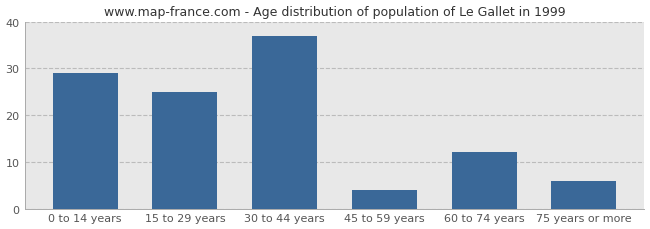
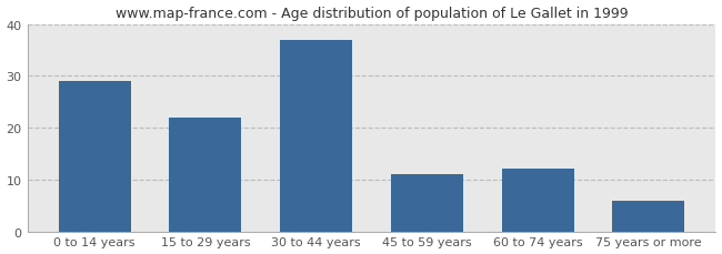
15 to 29 years: 25 -> 22
45 to 59 years: 4 -> 11
